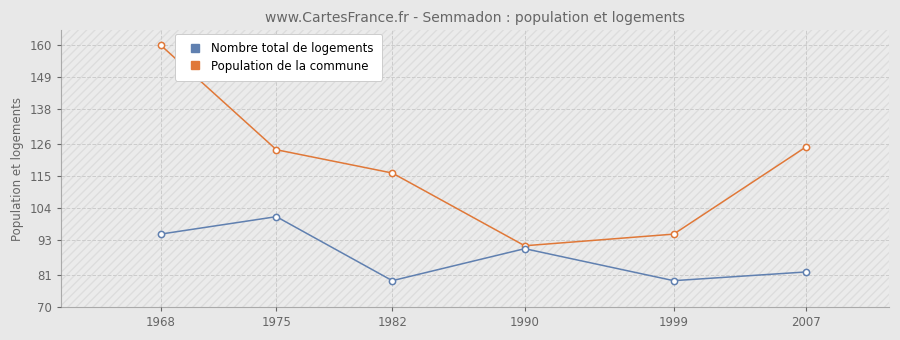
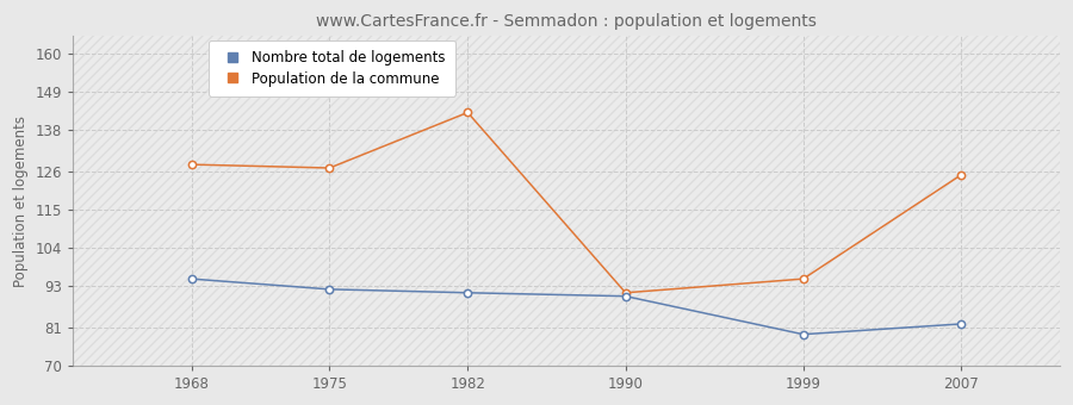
Population de la commune/1968: 160 -> 128
Nombre total de logements/1975: 101 -> 92
Population de la commune/1975: 124 -> 127
Nombre total de logements/1982: 79 -> 91
Population de la commune/1982: 116 -> 143
